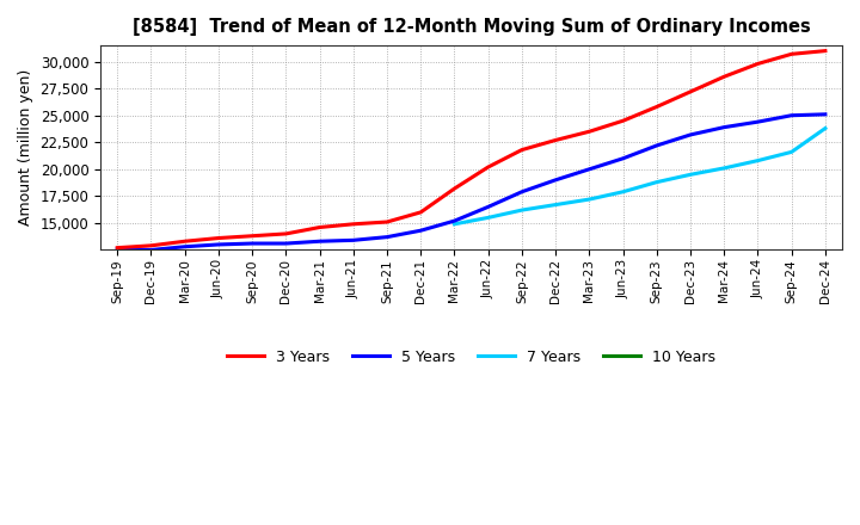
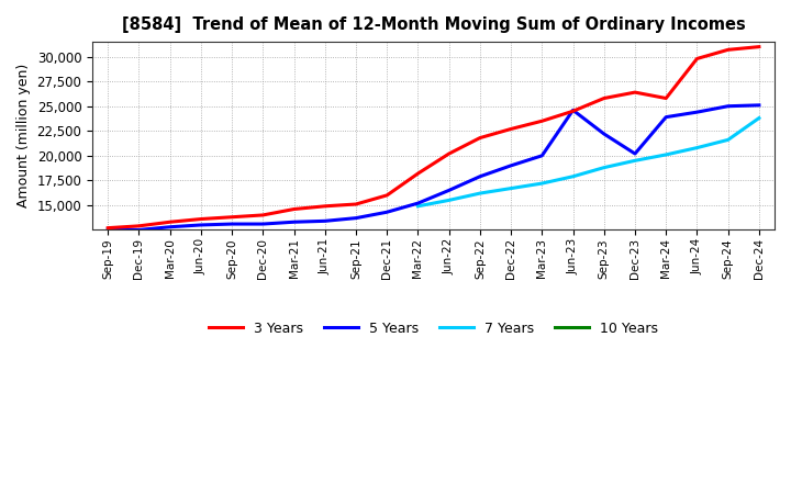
5 Years/Jun-23: 21,000 -> 24,600
3 Years/Dec-23: 27,200 -> 26,400
5 Years/Dec-23: 23,200 -> 20,200
3 Years/Mar-24: 28,600 -> 25,800
